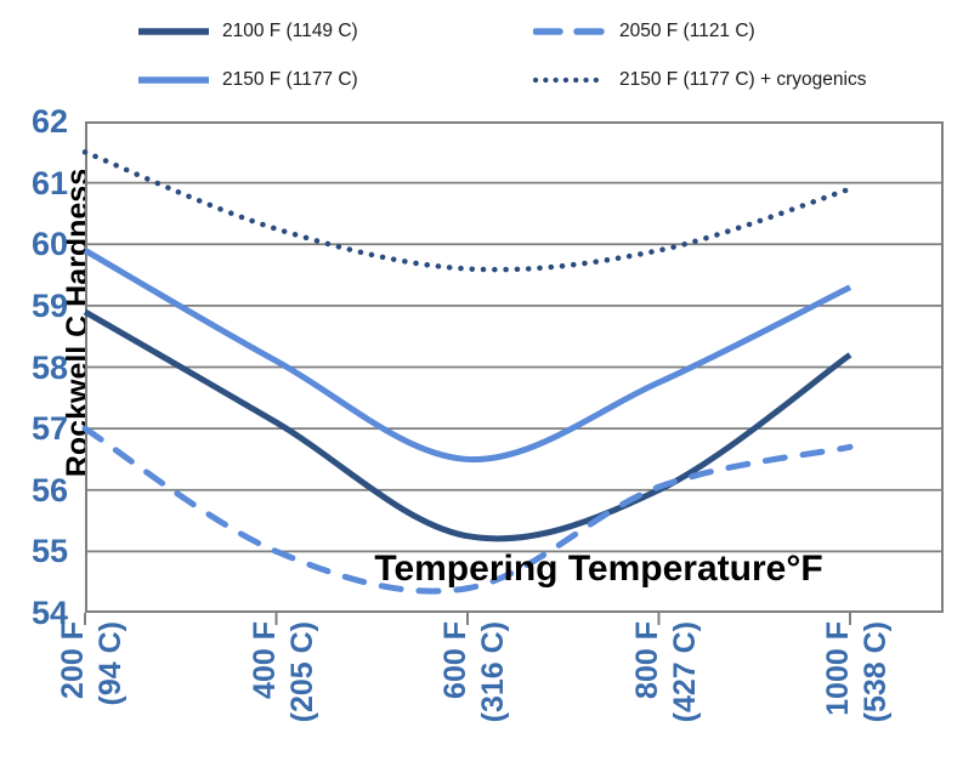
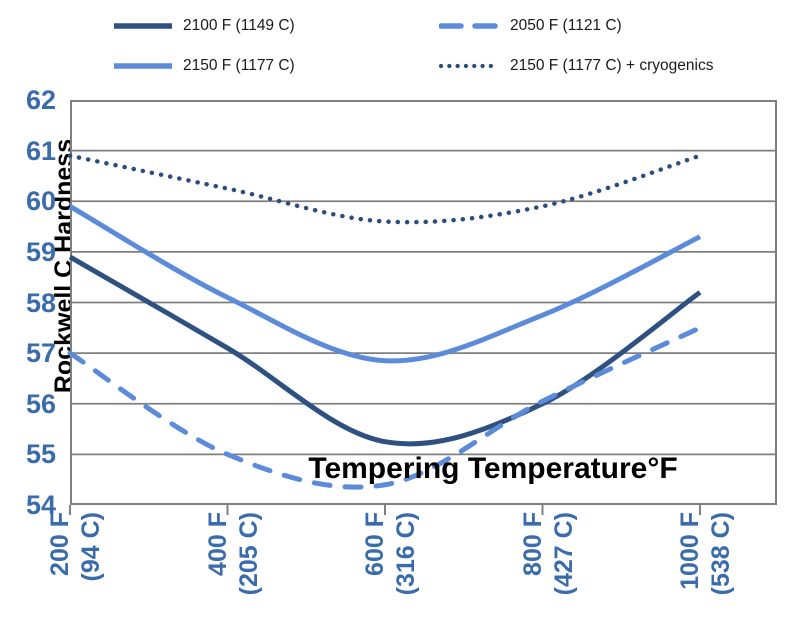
2150 F (1177 C) + cryogenics/200 F (94 C): 61.5 -> 60.9
2150 F (1177 C)/600 F (316 C): 56.5 -> 56.9
2050 F (1121 C)/1000 F (538 C): 56.7 -> 57.5
